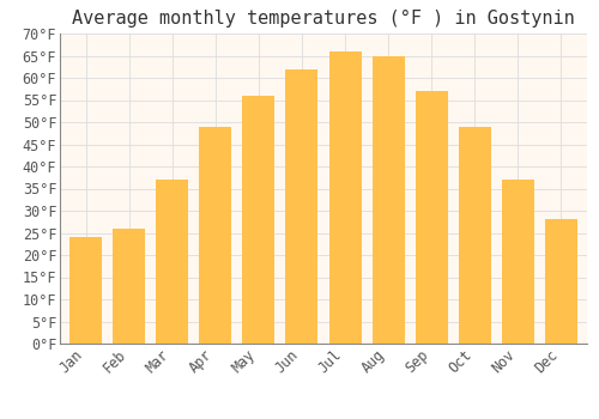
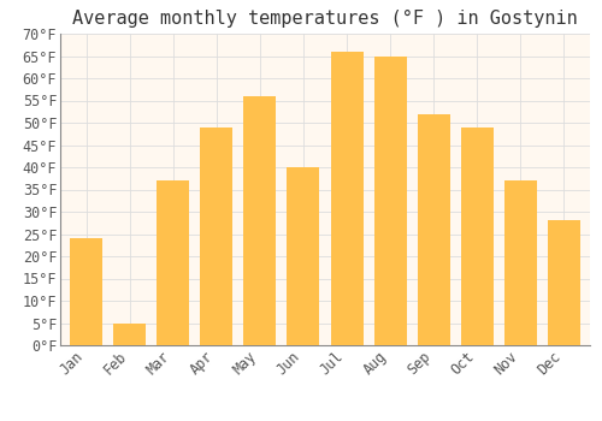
Feb: 26°F -> 5°F
Jun: 62°F -> 40°F
Sep: 57°F -> 52°F
